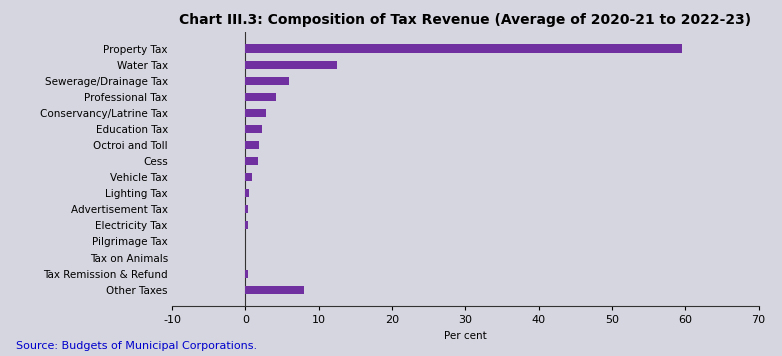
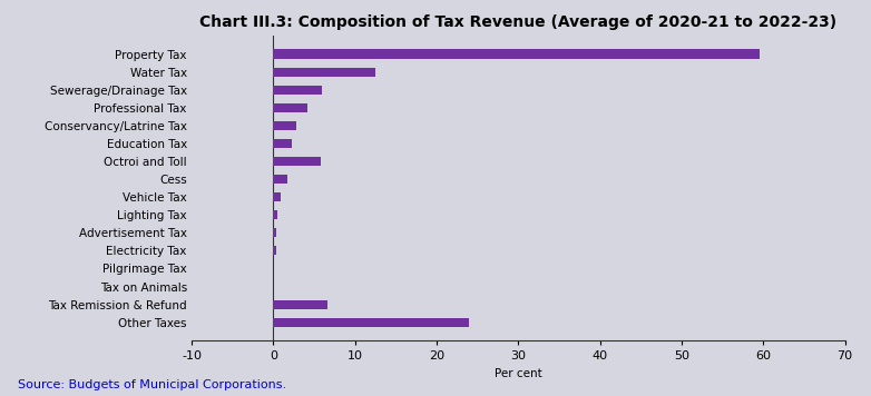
Octroi and Toll: 1.9 -> 5.8
Tax Remission & Refund: 0.4 -> 6.6
Other Taxes: 8.0 -> 24.0
